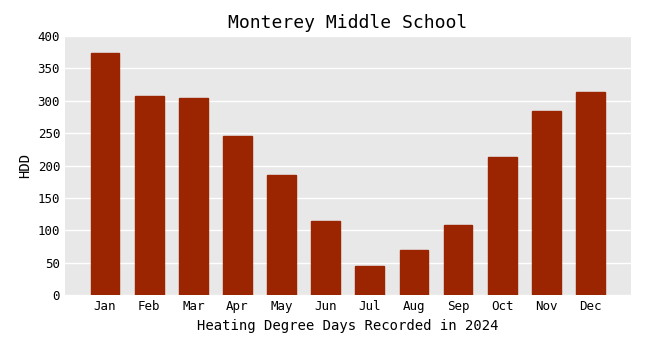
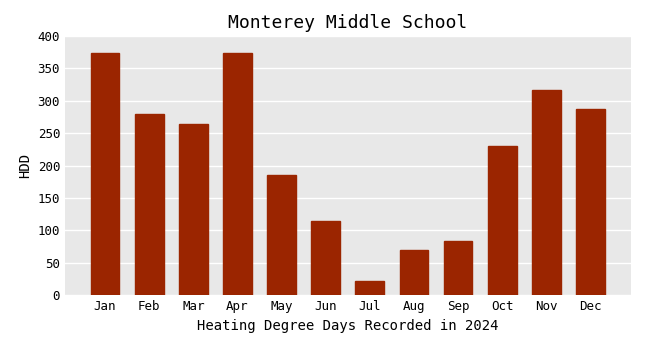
Feb: 307 -> 280
Mar: 305 -> 264
Apr: 246 -> 374
Jul: 45 -> 22
Sep: 109 -> 84
Oct: 214 -> 230
Nov: 284 -> 316
Dec: 313 -> 288
